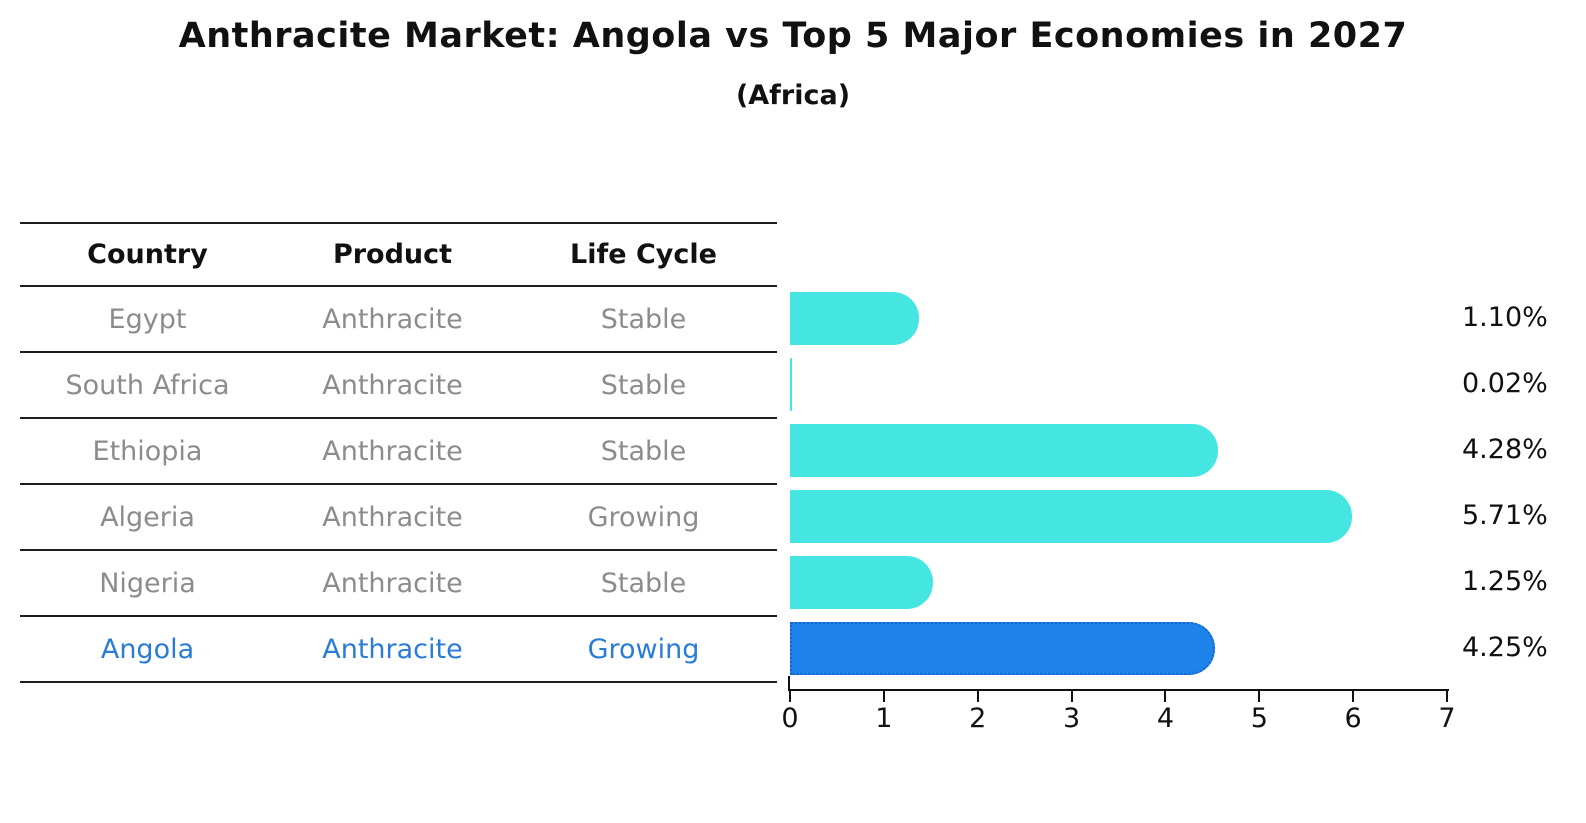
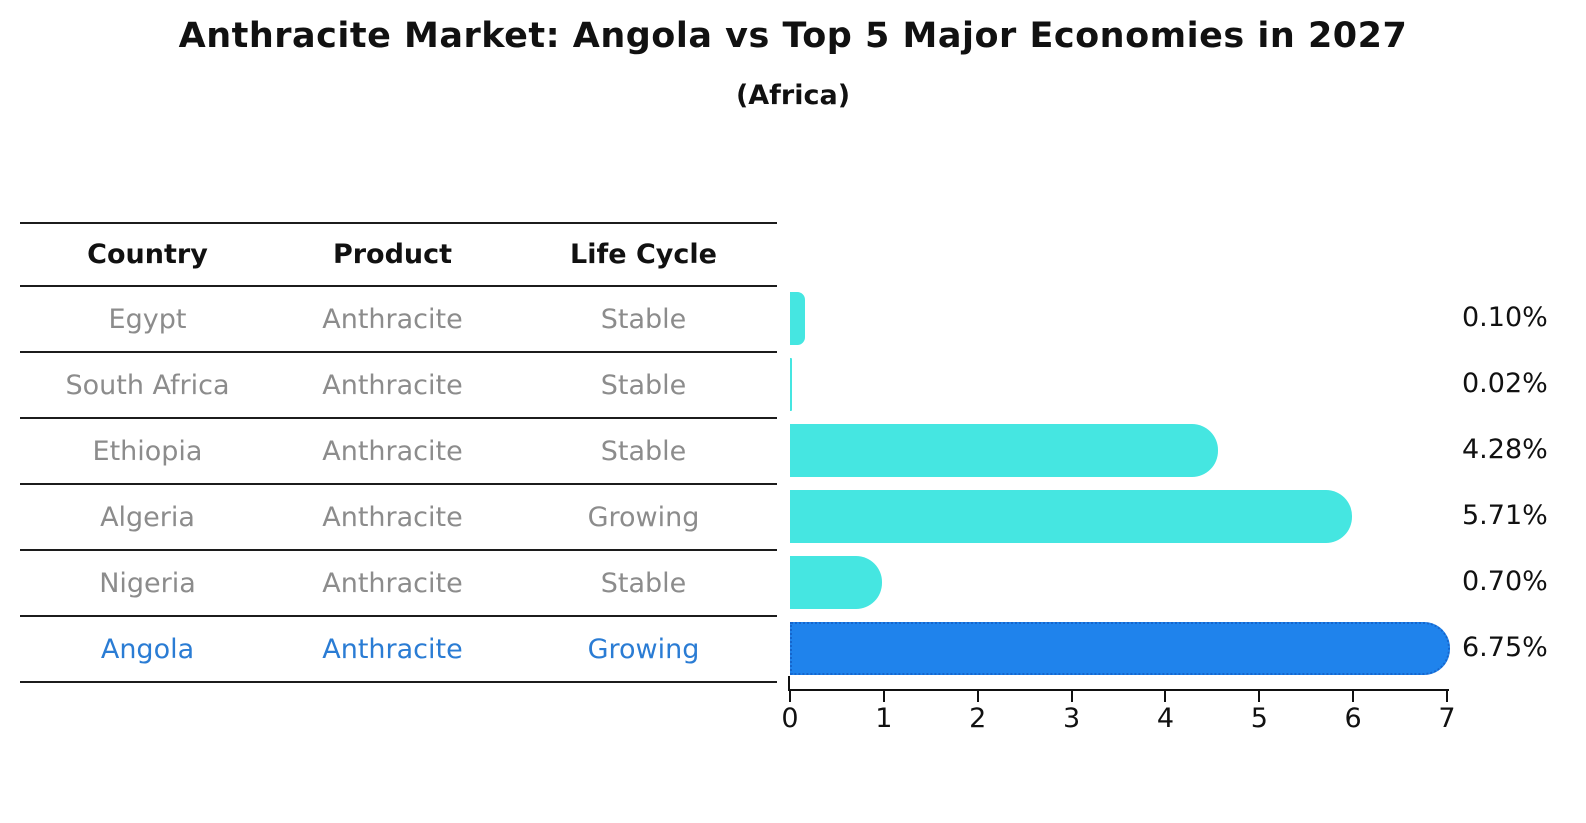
Egypt: 1.10% -> 0.10%
Nigeria: 1.25% -> 0.70%
Angola: 4.25% -> 6.75%
